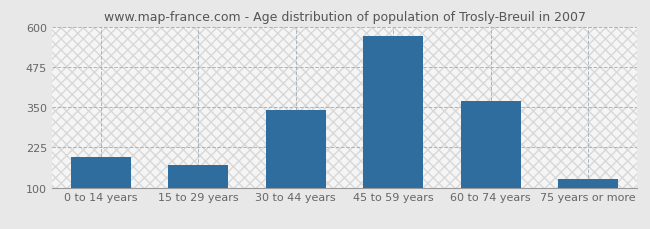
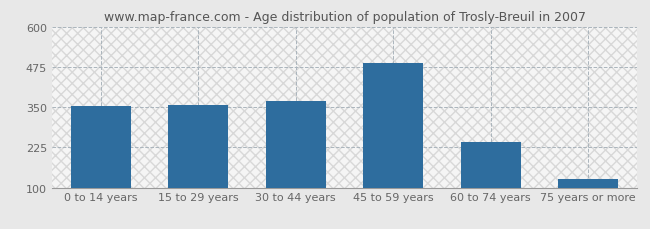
0 to 14 years: 195 -> 352
15 to 29 years: 170 -> 357
30 to 44 years: 340 -> 368
45 to 59 years: 570 -> 487
60 to 74 years: 370 -> 242
